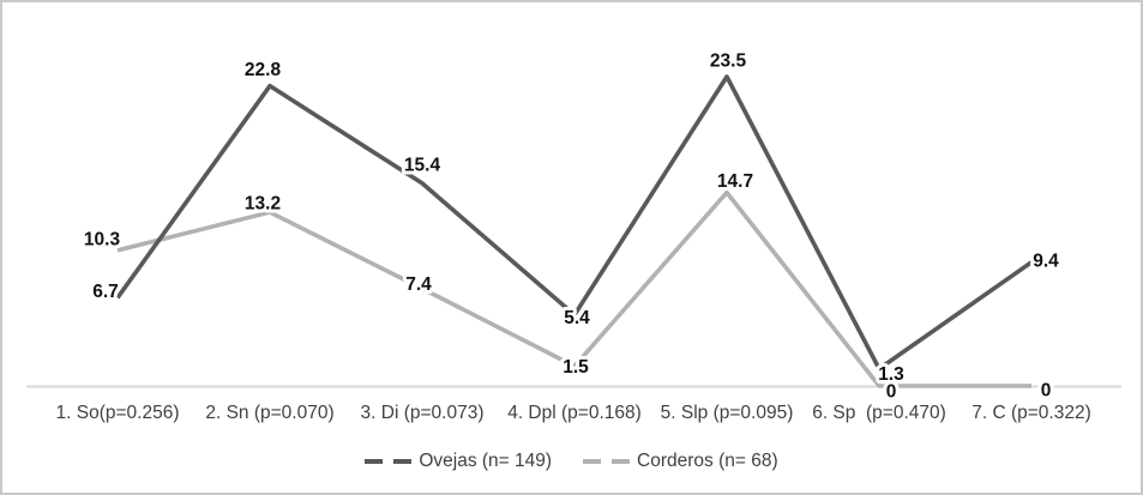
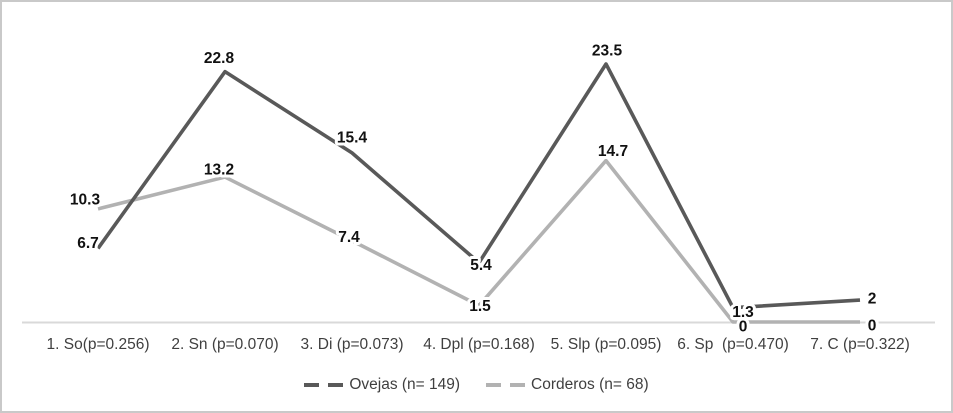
Ovejas (n= 149)/7. C (p=0.322): 9.4 -> 2
